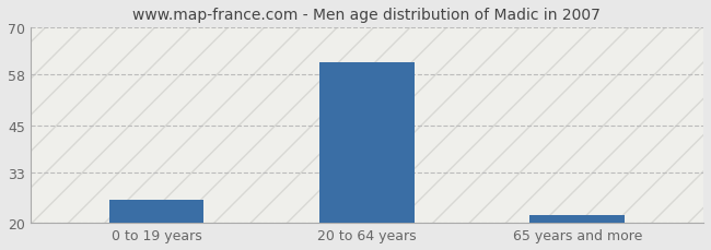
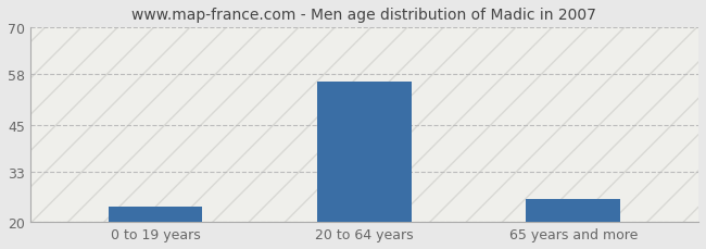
0 to 19 years: 26 -> 24
20 to 64 years: 61 -> 56
65 years and more: 22 -> 26
